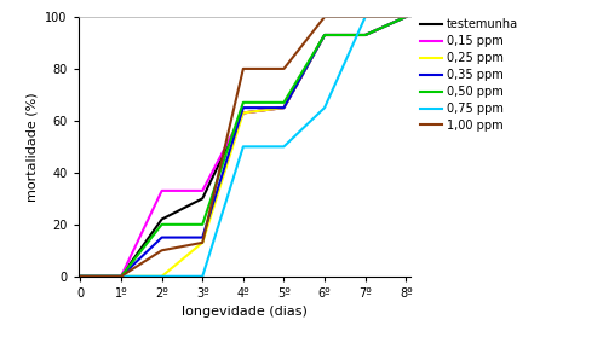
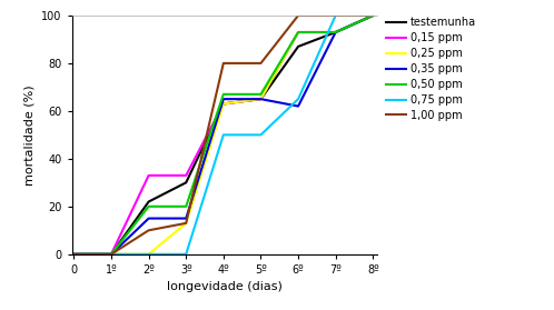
testemunha/6º: 93 -> 87
0,35 ppm/6º: 93 -> 62
